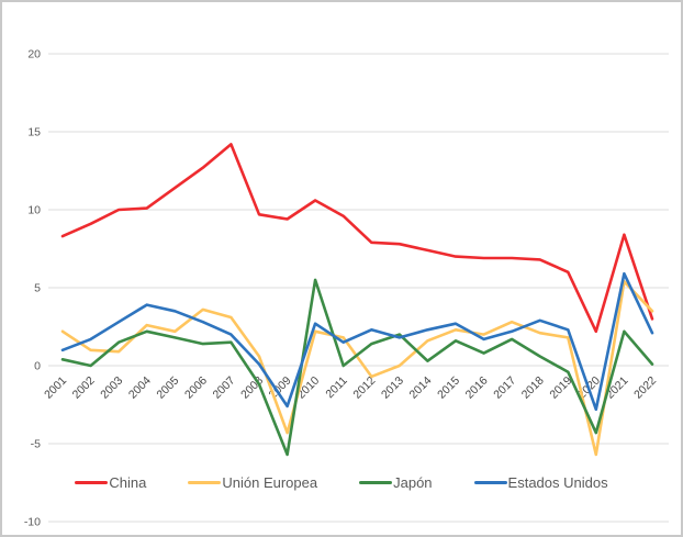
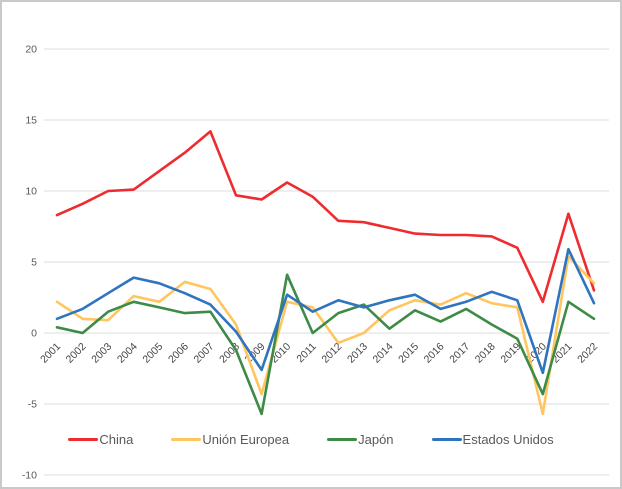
Japón/2010: 5.5 -> 4.1
Japón/2022: 0.1 -> 1.0
